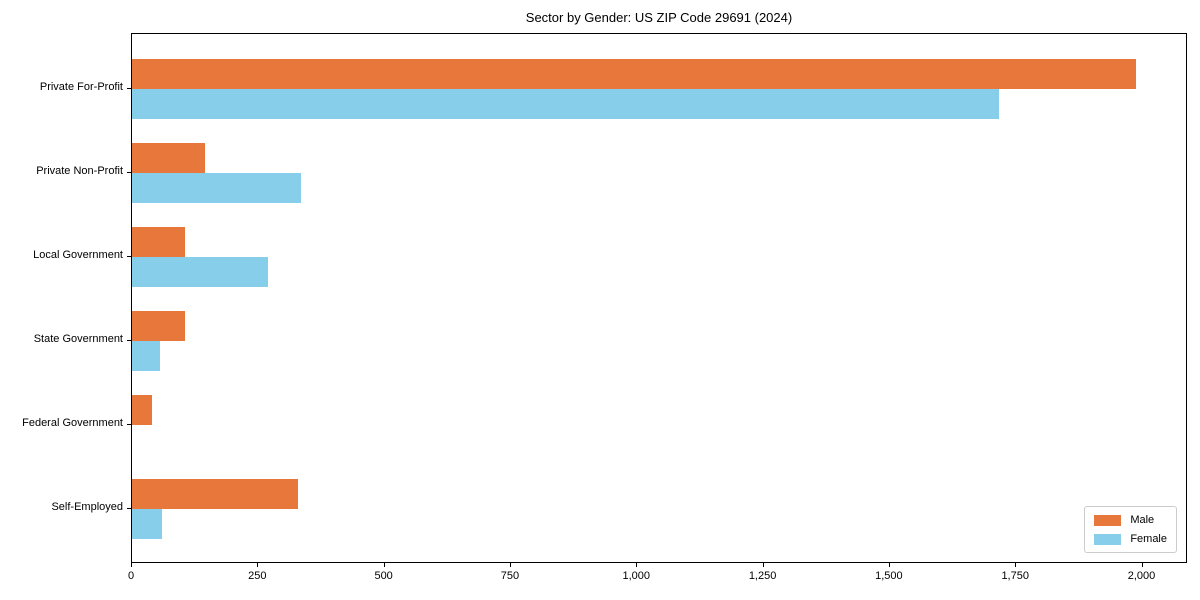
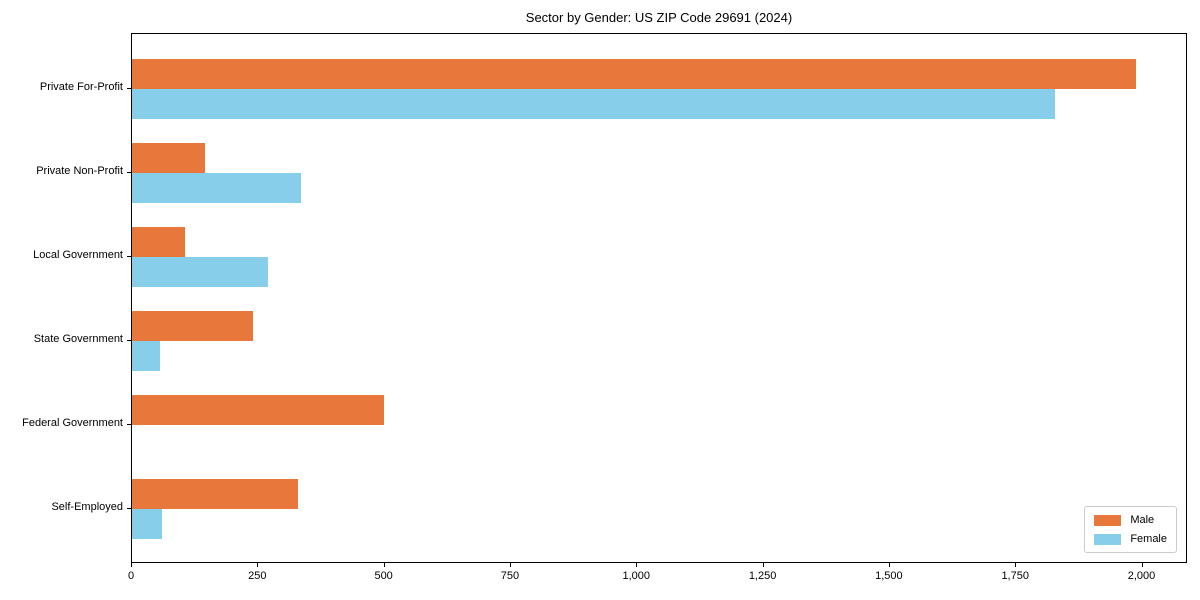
Female/Private For-Profit: 1720 -> 1830
Male/State Government: 100 -> 240
Male/Federal Government: 40 -> 500
